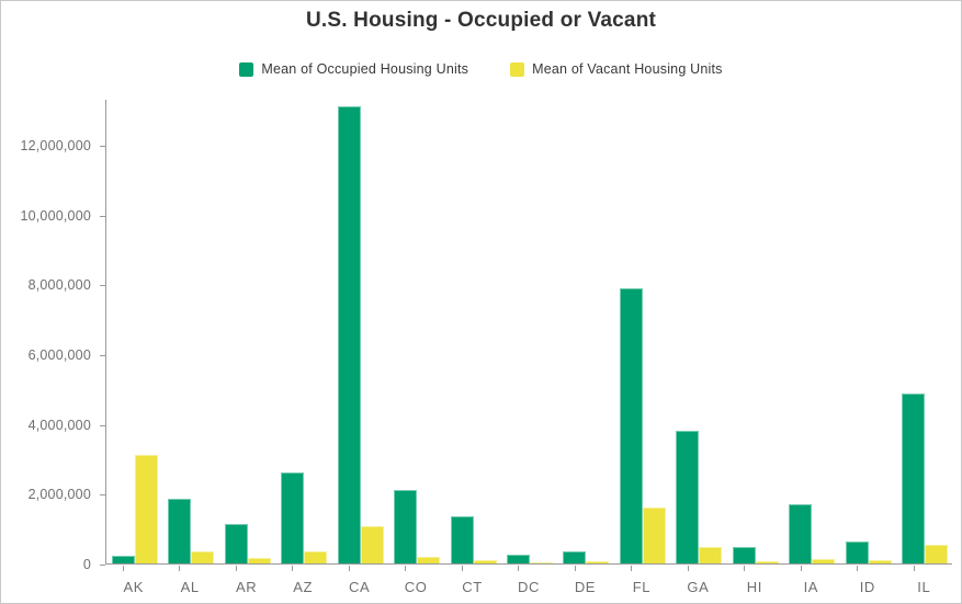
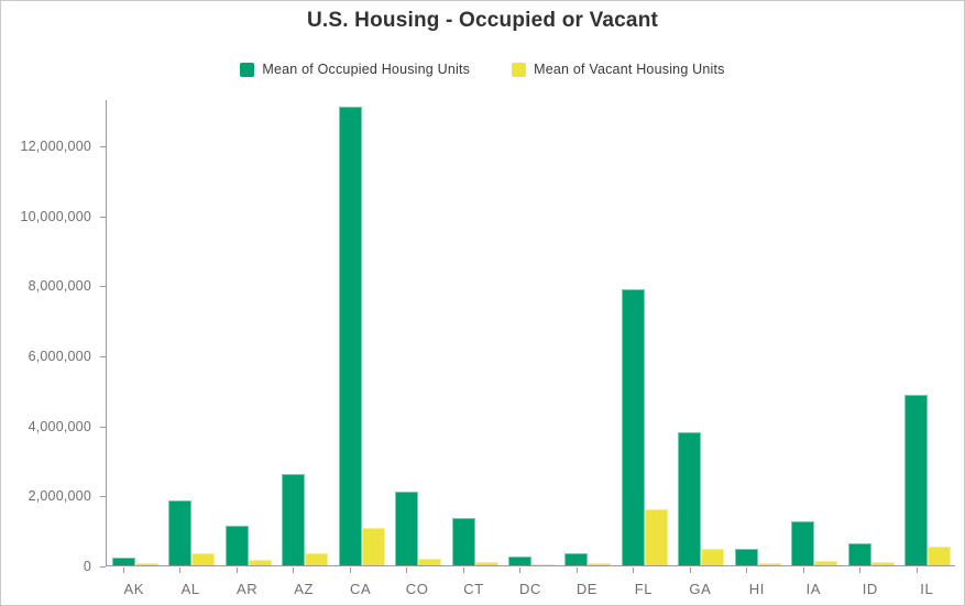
Mean of Vacant Housing Units/AK: 3100000 -> 100000
Mean of Occupied Housing Units/IA: 1700000 -> 1300000
